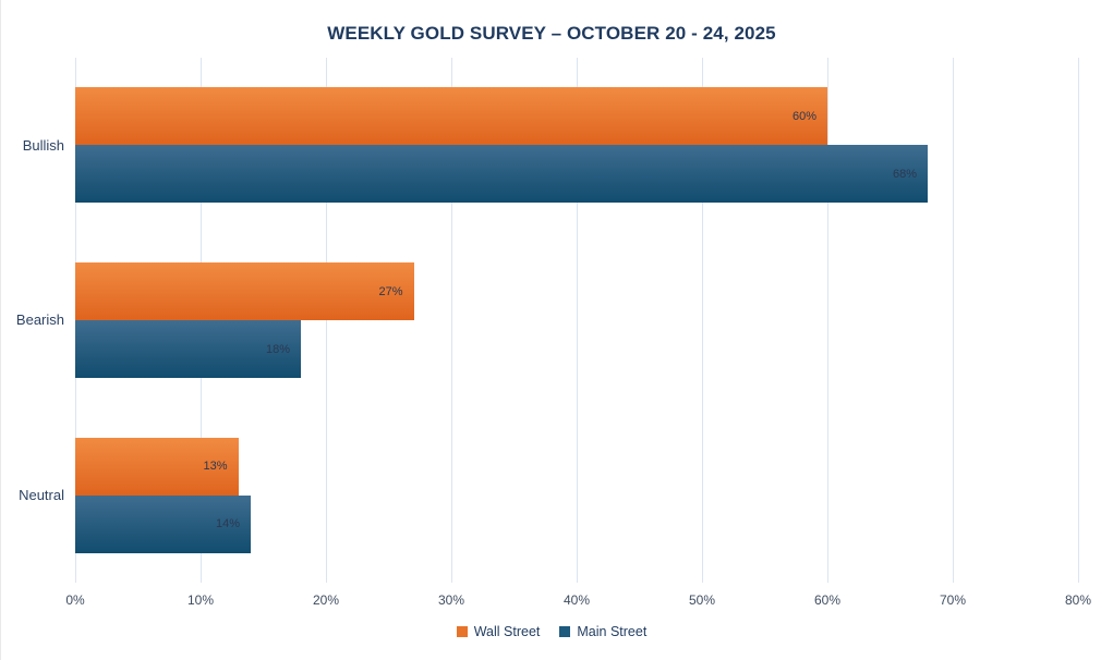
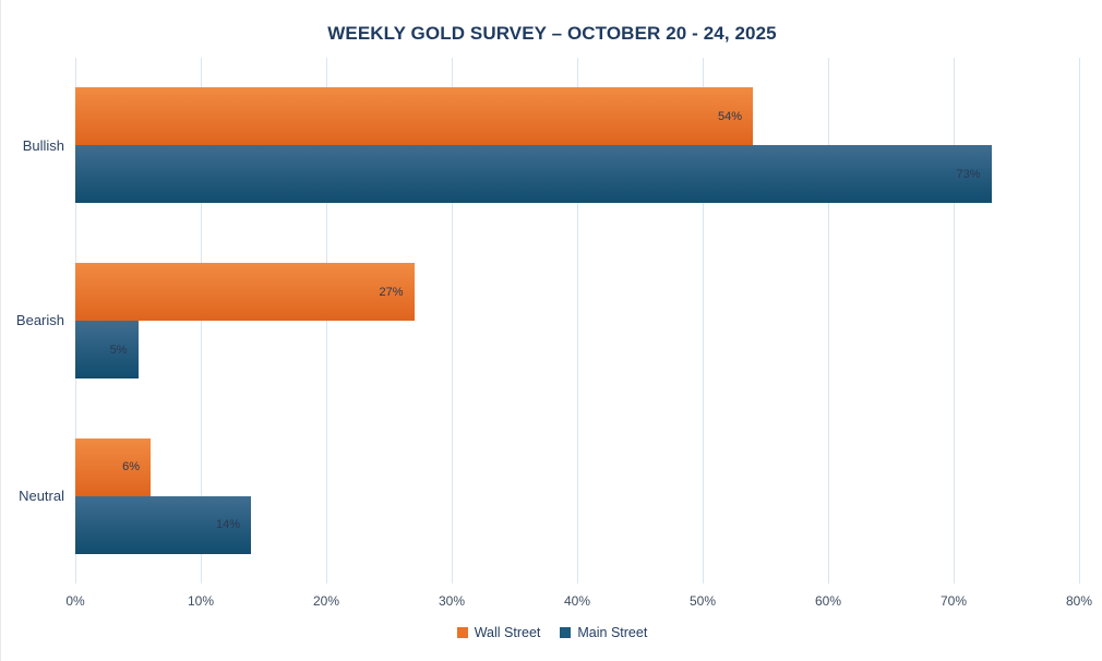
Wall Street/Bullish: 60% -> 54%
Main Street/Bullish: 68% -> 73%
Main Street/Bearish: 18% -> 5%
Wall Street/Neutral: 13% -> 6%
